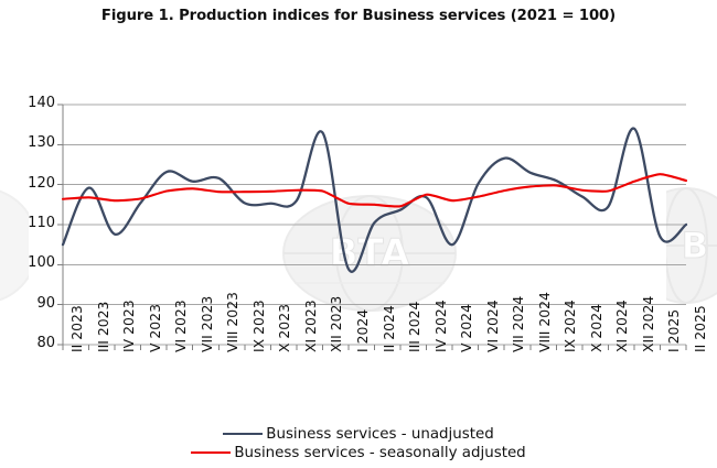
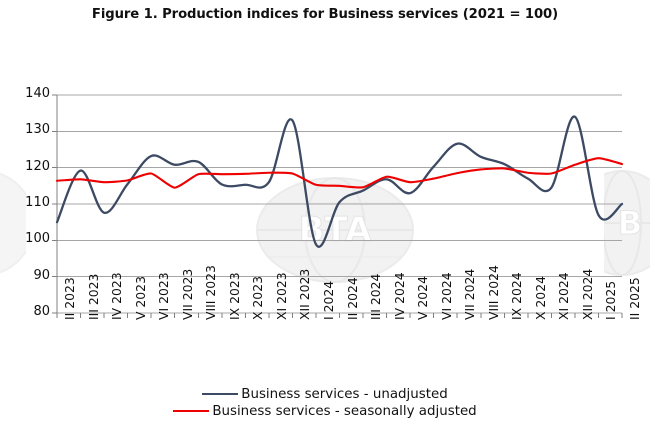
Business services - seasonally adjusted/VII 2023: 119 -> 114
Business services - unadjusted/V 2024: 105 -> 113
